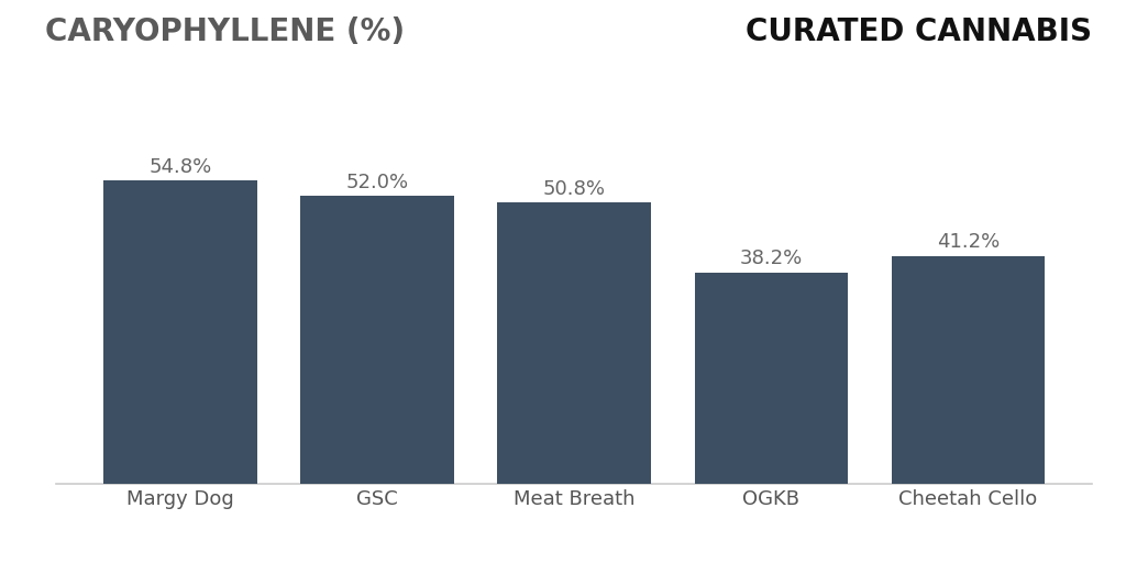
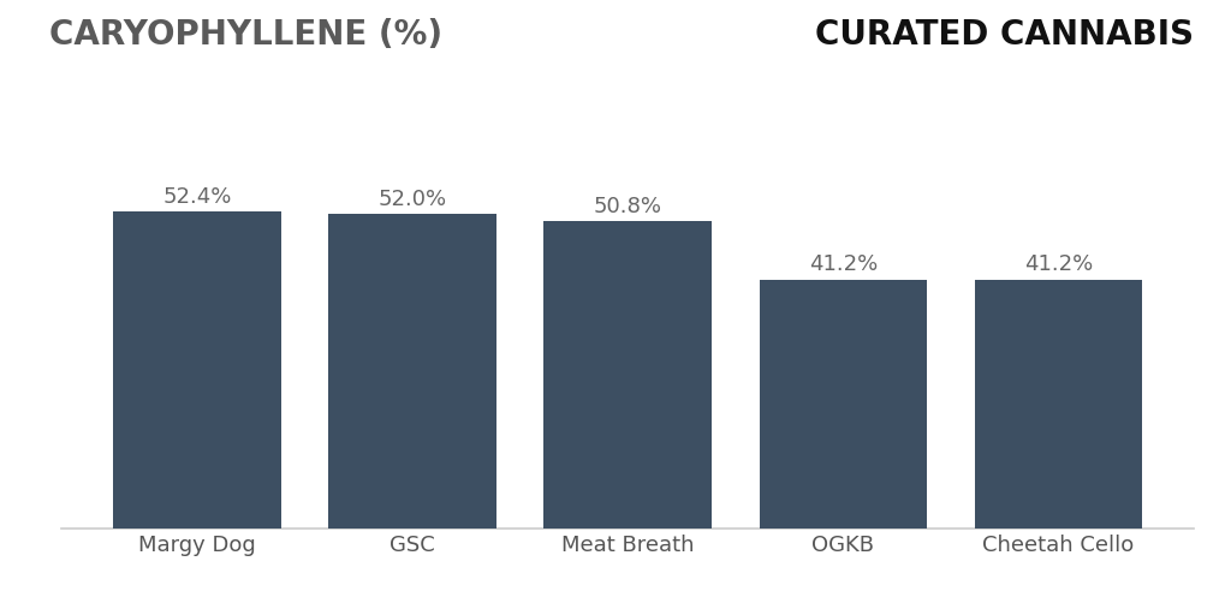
Margy Dog: 54.8% -> 52.4%
OGKB: 38.2% -> 41.2%
